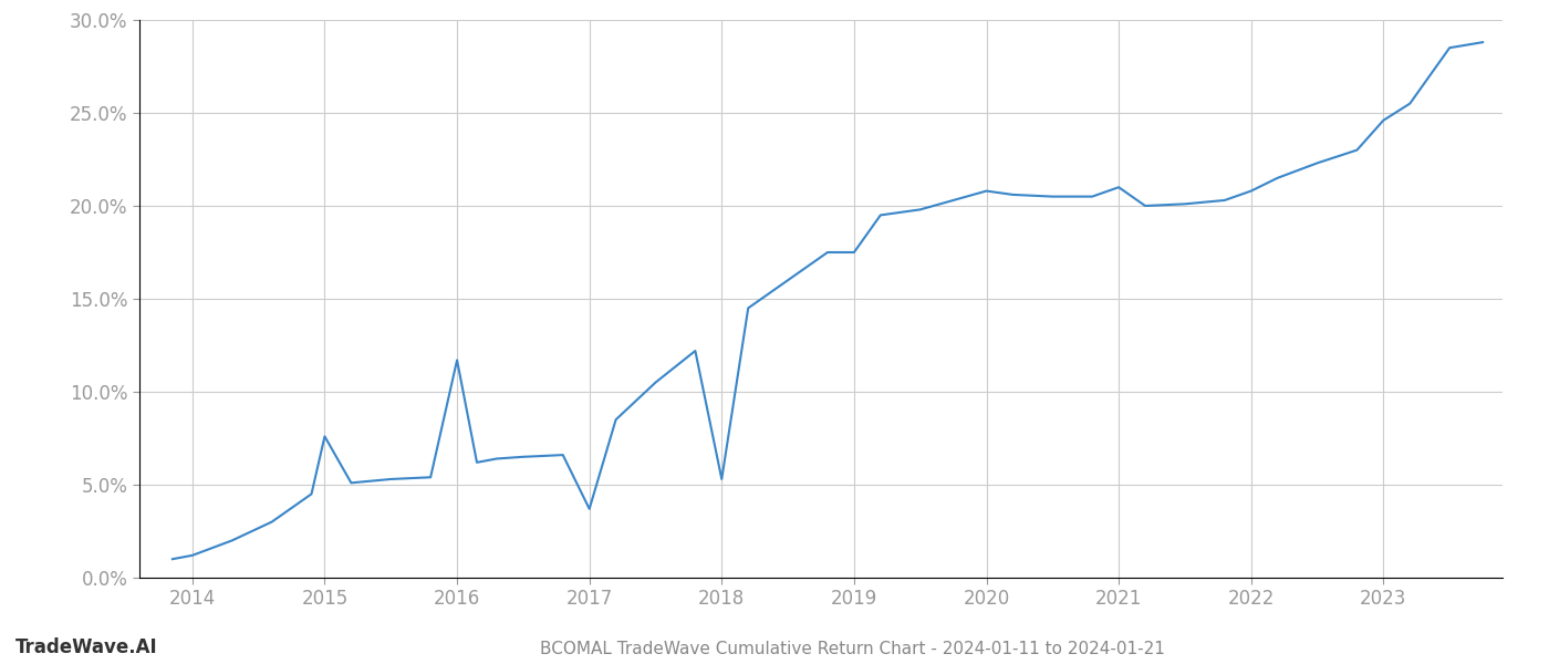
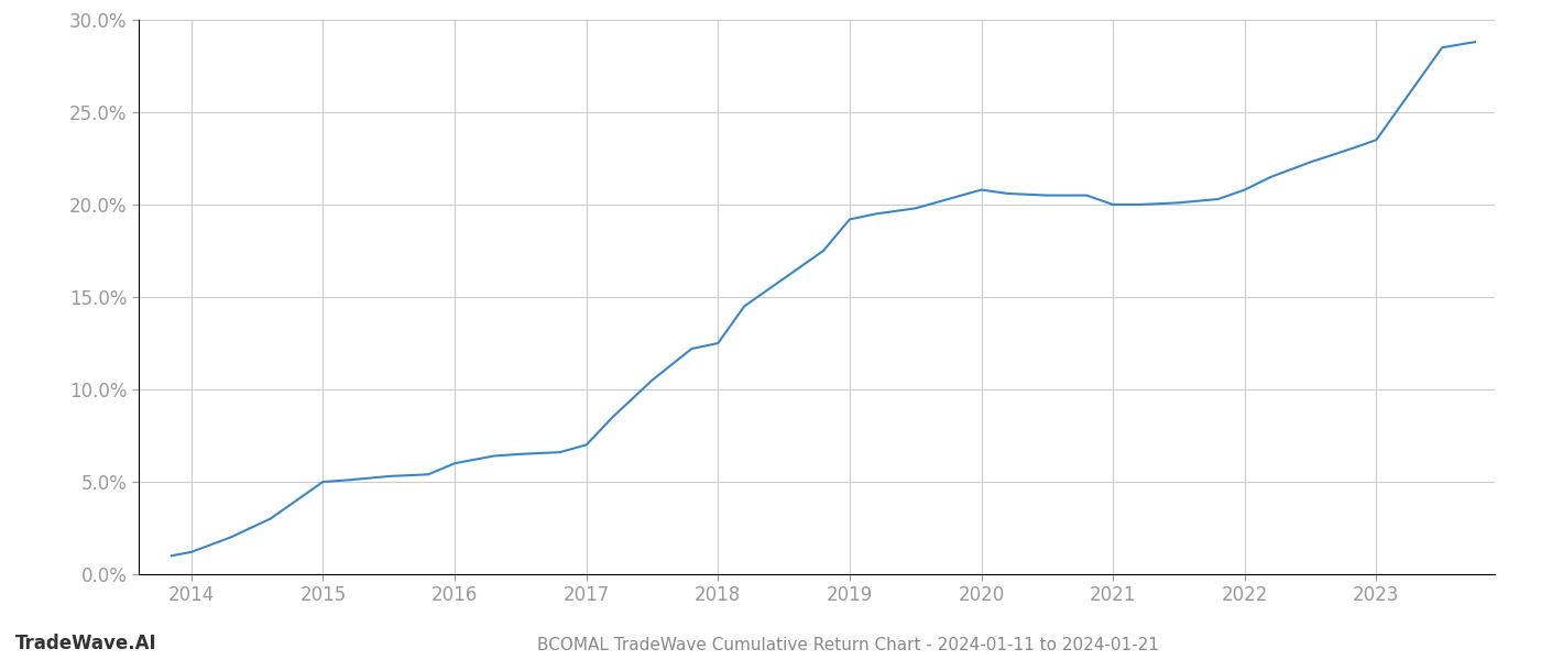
2015: 7.6% -> 5.0%
2016: 11.7% -> 6.0%
2017: 3.7% -> 7.0%
2018: 5.3% -> 12.5%
2019: 17.5% -> 19.2%
2021: 21.0% -> 20.0%
2023: 24.6% -> 23.5%
